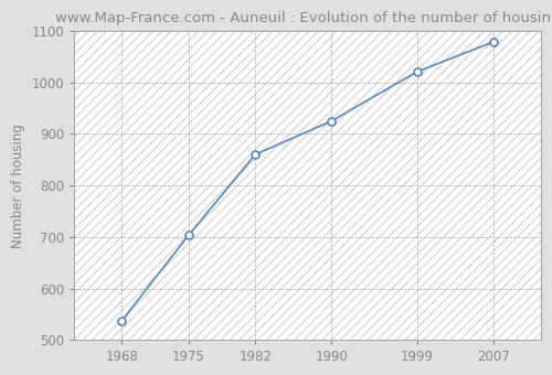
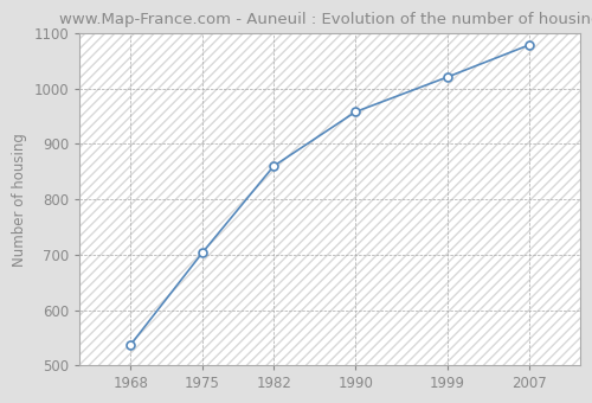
1990: 925 -> 958
